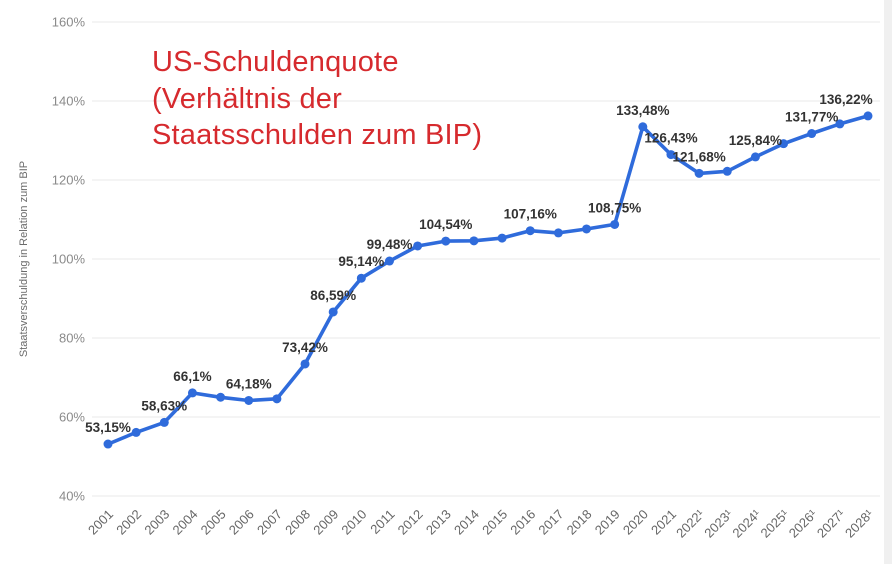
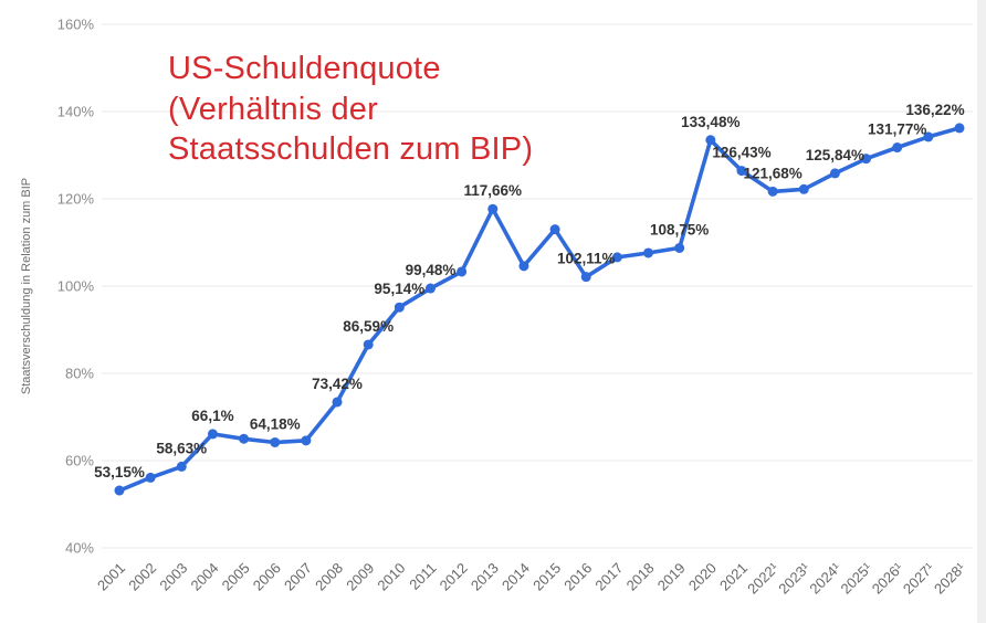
2013: 104,54% -> 117,66%
2015: 105% -> 113%
2016: 107,16% -> 102,11%
